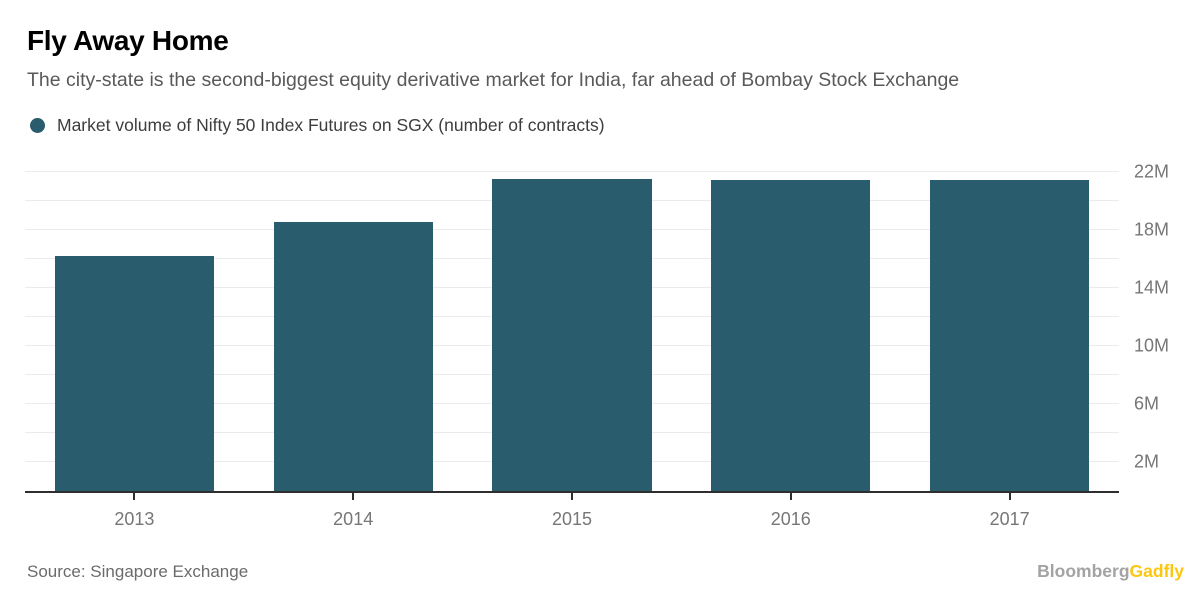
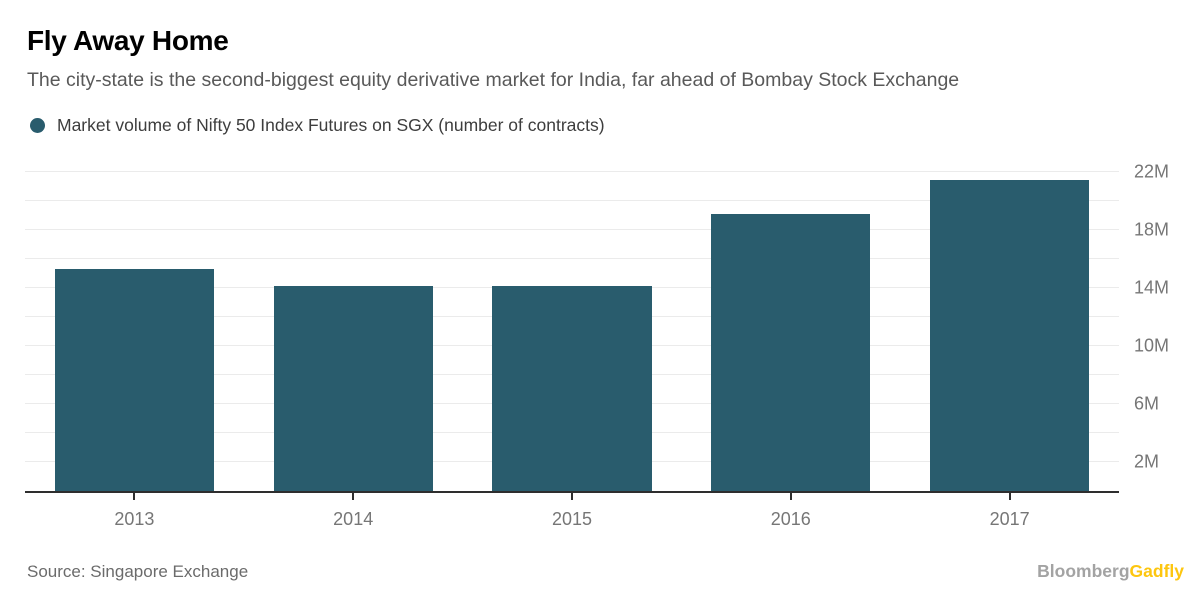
2013: 16.2M -> 15.3M
2014: 18.5M -> 14.1M
2015: 21.5M -> 14.1M
2016: 21.4M -> 19.1M
